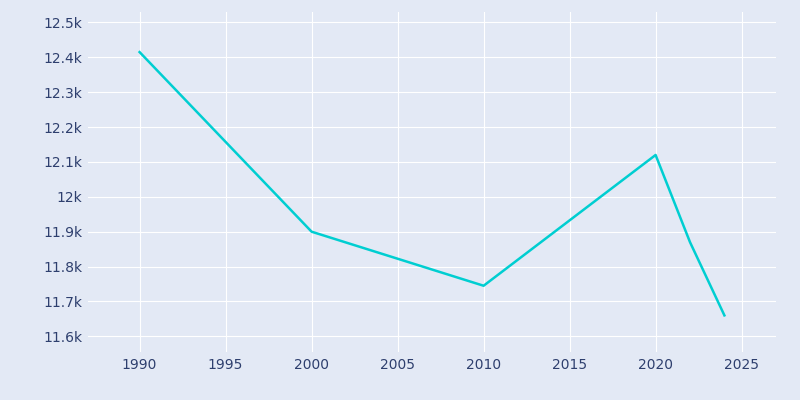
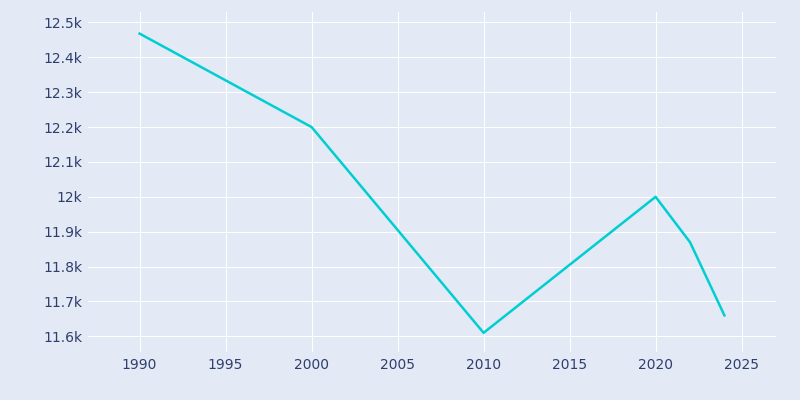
1990: 12.415k -> 12.468k
2000: 11.900k -> 12.200k
2010: 11.745k -> 11.610k
2020: 12.120k -> 12.000k
